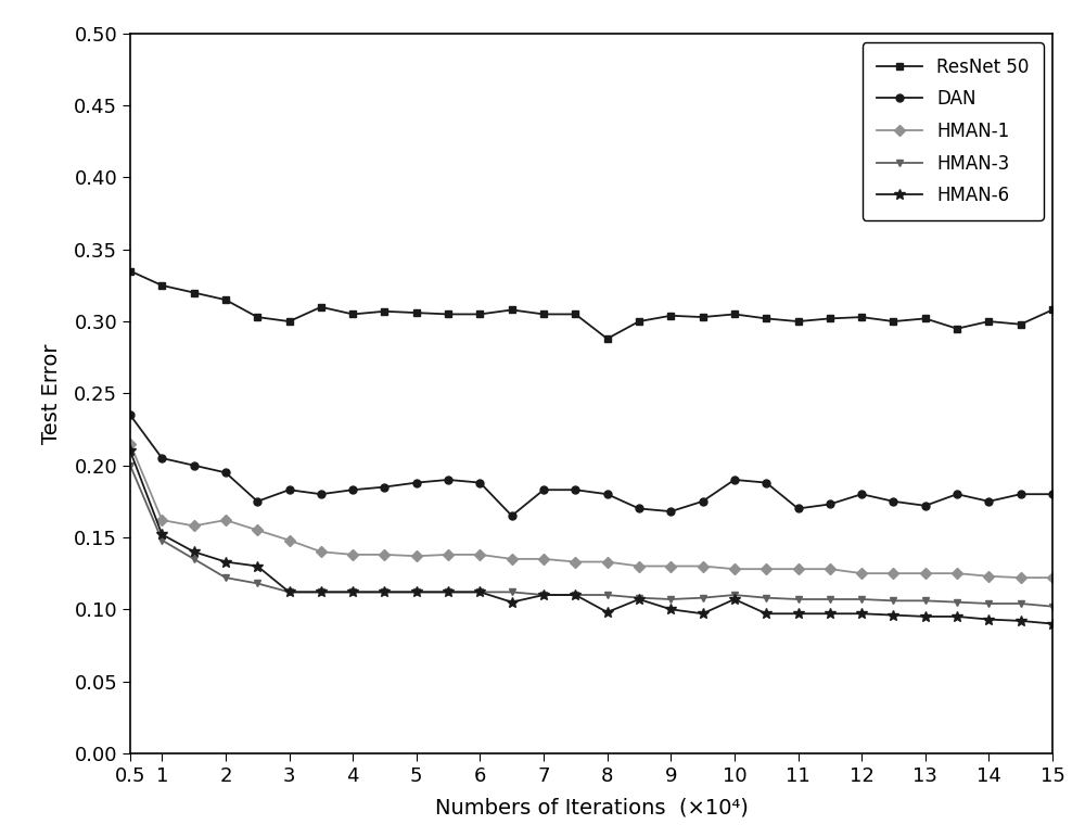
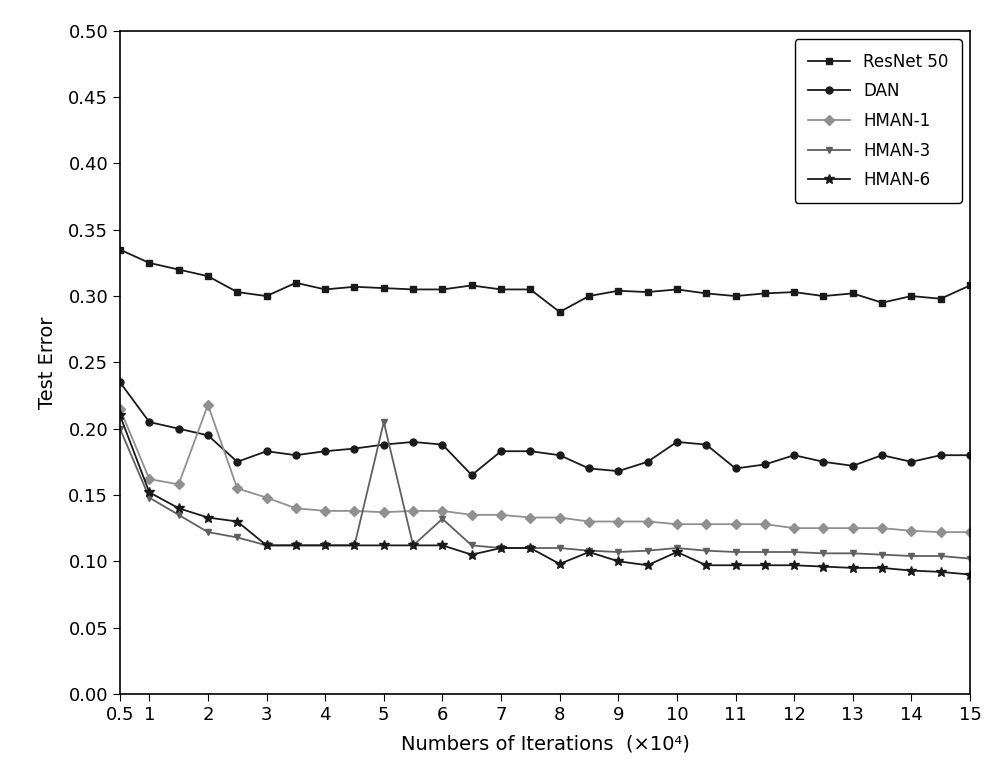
HMAN-1/2: 0.162 -> 0.218
HMAN-3/5: 0.112 -> 0.205
HMAN-3/6: 0.112 -> 0.132
